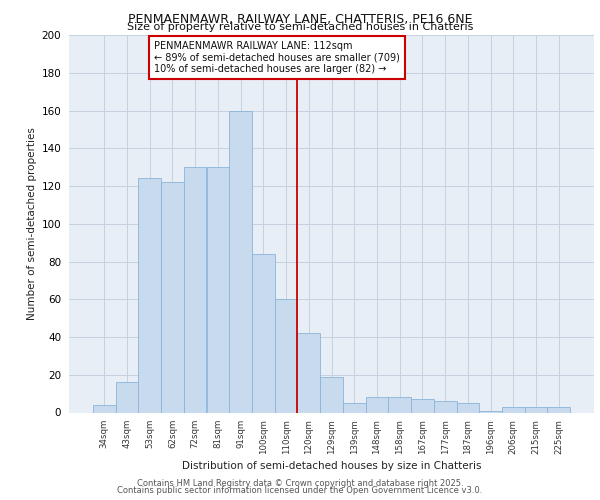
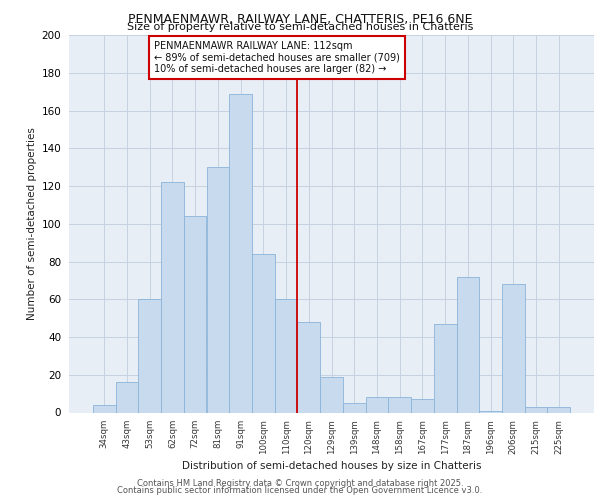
53sqm: 124 -> 60
72sqm: 130 -> 104
91sqm: 160 -> 169
120sqm: 42 -> 48
177sqm: 6 -> 47
187sqm: 5 -> 72
206sqm: 3 -> 68
